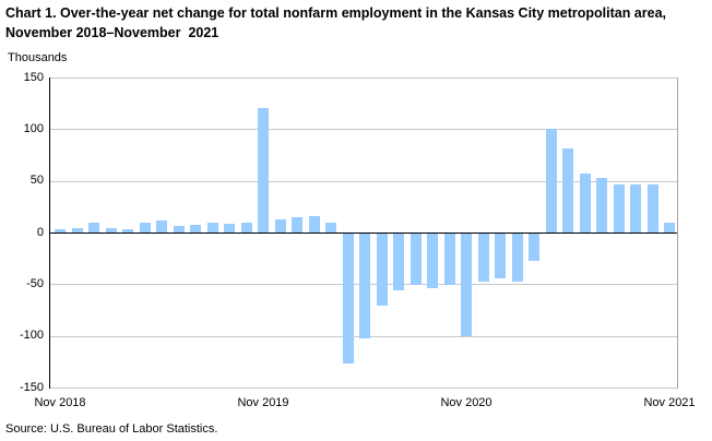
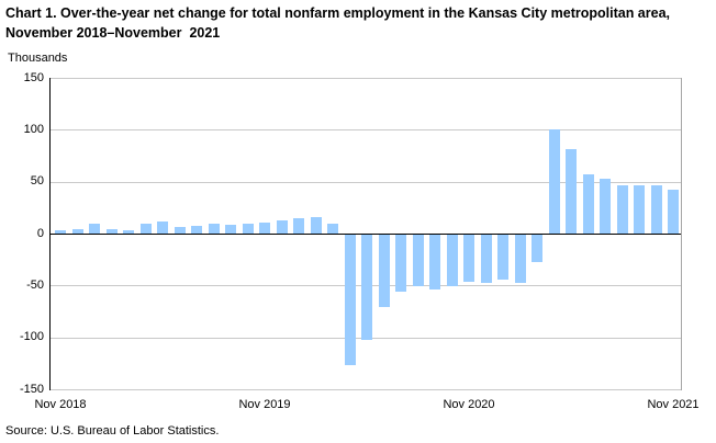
Nov 2019: 120 -> 10
Nov 2020: -100 -> -50
Nov 2021: 10 -> 40
